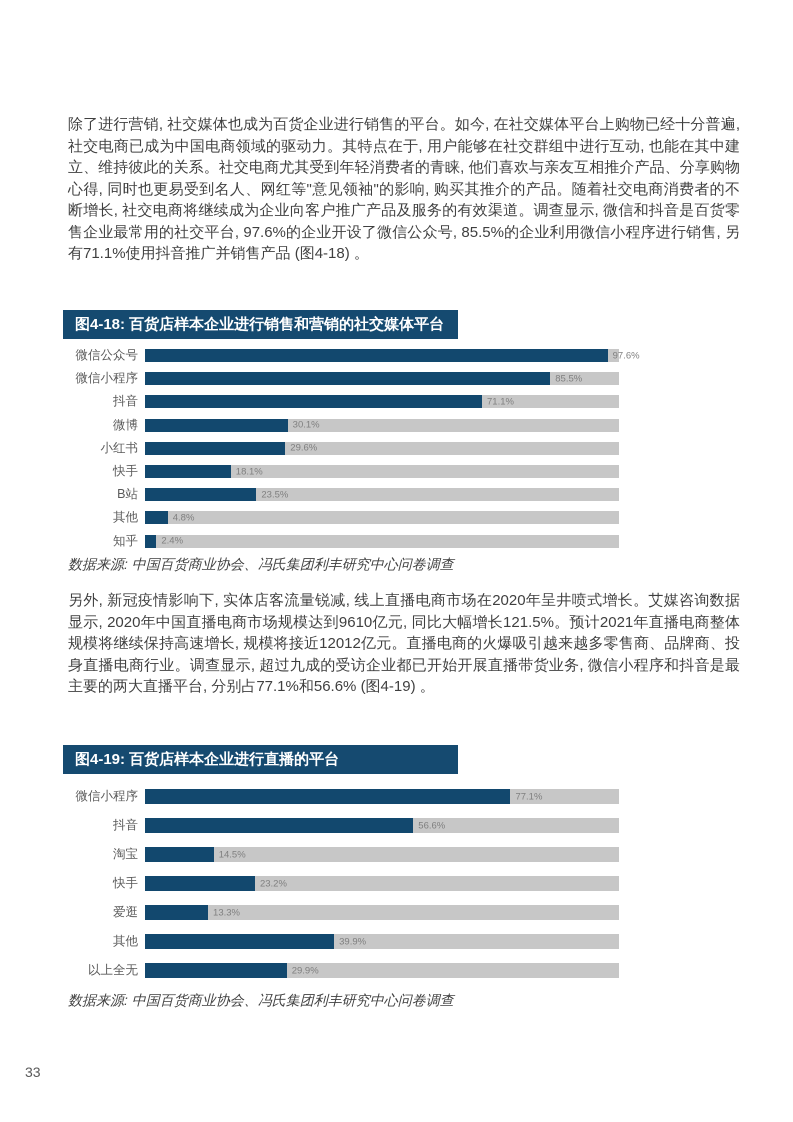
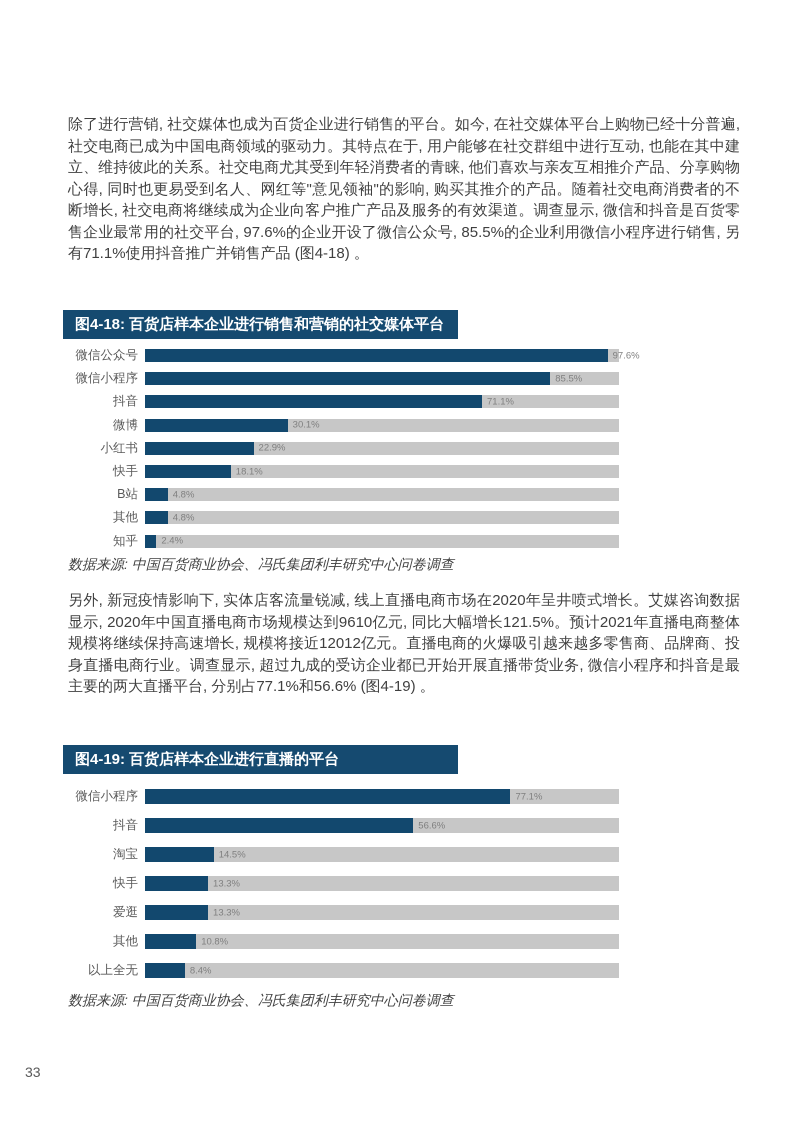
图4-18: 百货店样本企业进行销售和营销的社交媒体平台/小红书: 29.6% -> 22.9%
图4-18: 百货店样本企业进行销售和营销的社交媒体平台/B站: 23.5% -> 4.8%
图4-19: 百货店样本企业进行直播的平台/快手: 23.2% -> 13.3%
图4-19: 百货店样本企业进行直播的平台/其他: 39.9% -> 10.8%
图4-19: 百货店样本企业进行直播的平台/以上全无: 29.9% -> 8.4%
